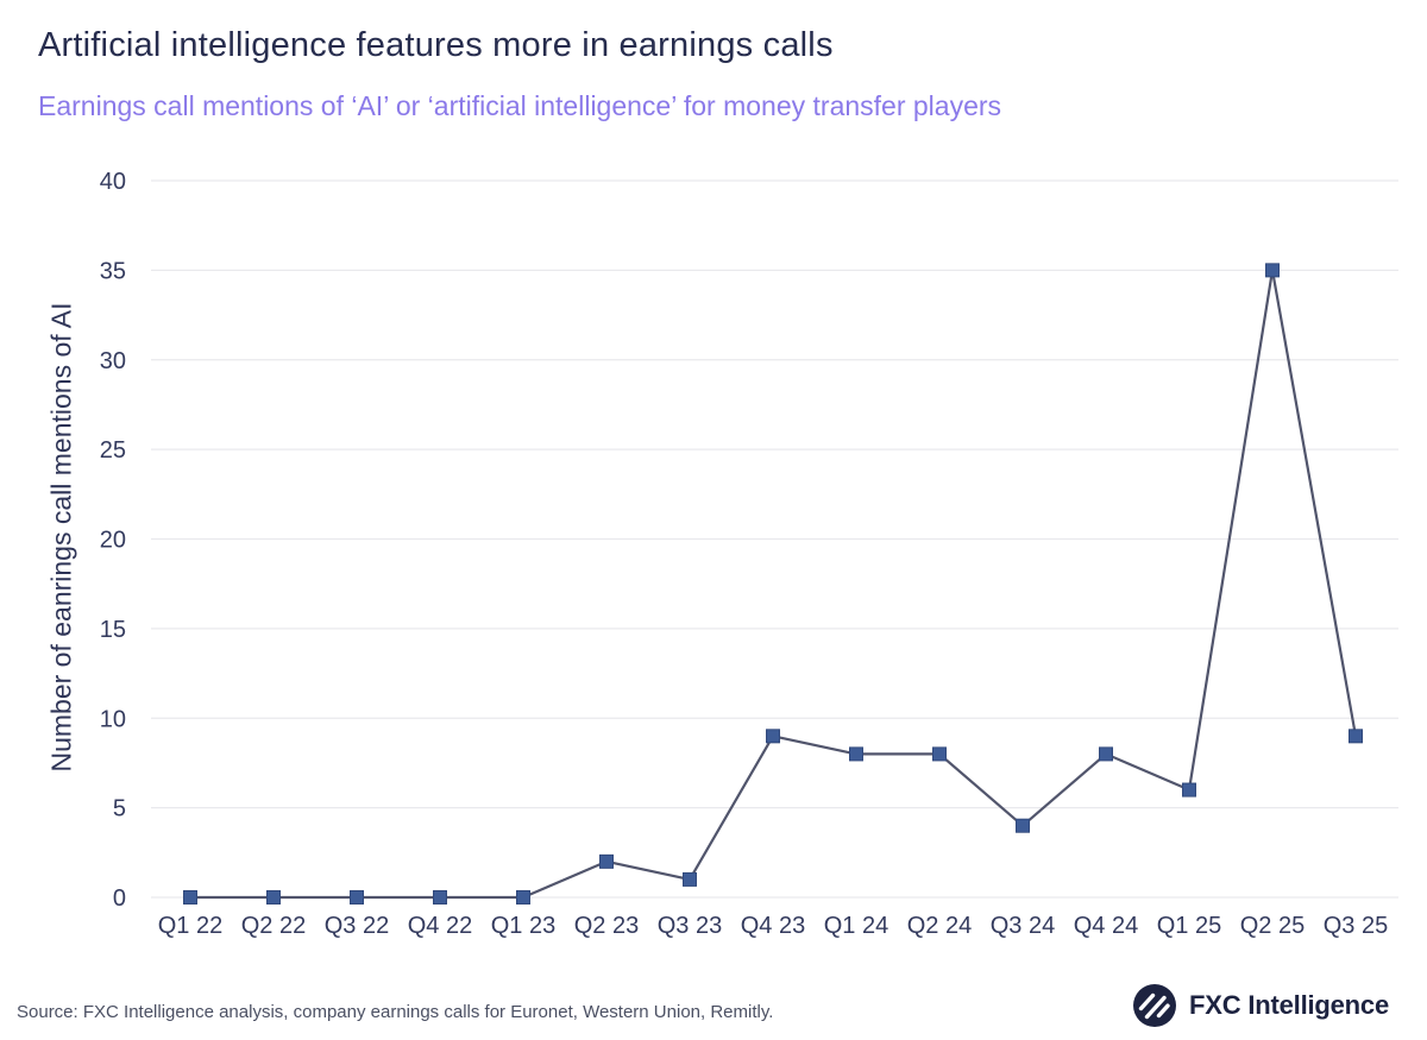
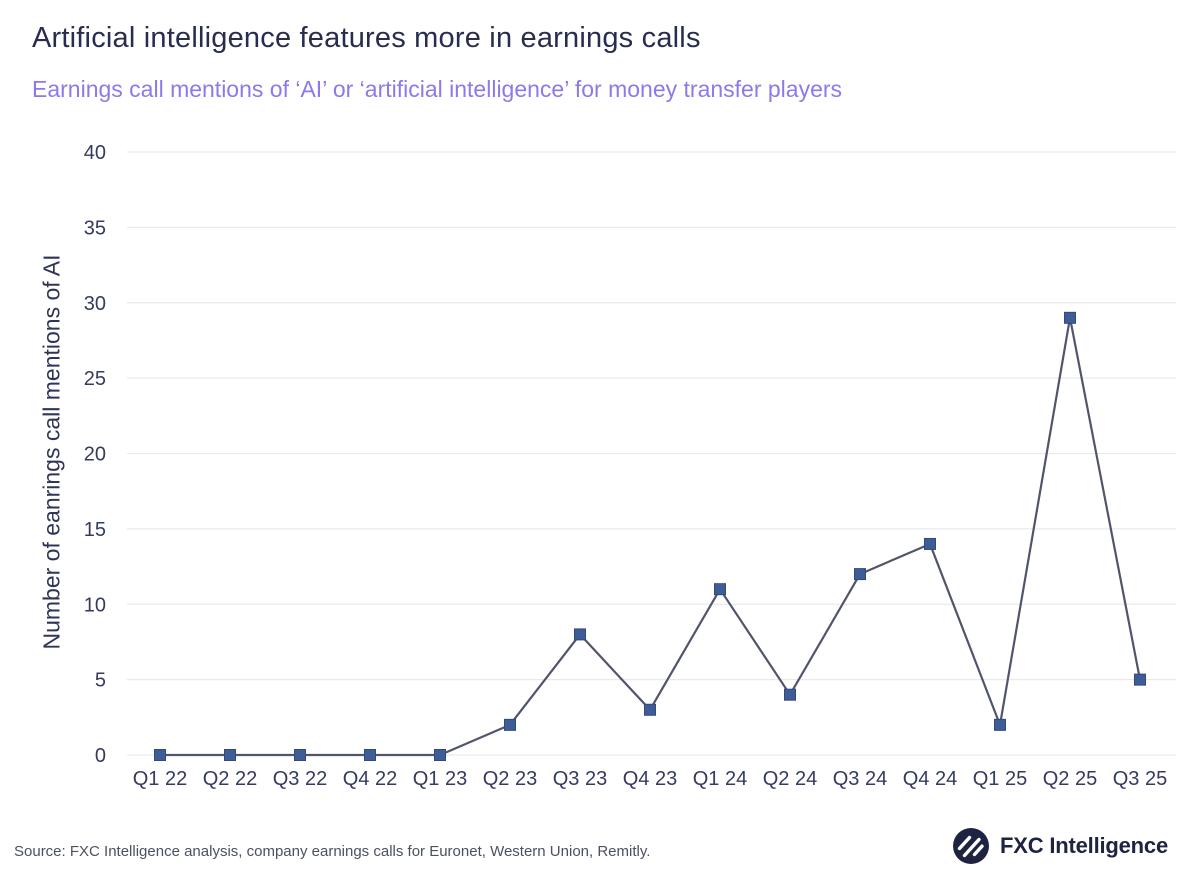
Q3 23: 1 -> 8
Q4 23: 9 -> 3
Q1 24: 8 -> 11
Q2 24: 8 -> 4
Q3 24: 4 -> 12
Q4 24: 8 -> 14
Q1 25: 6 -> 2
Q2 25: 35 -> 29
Q3 25: 9 -> 5
